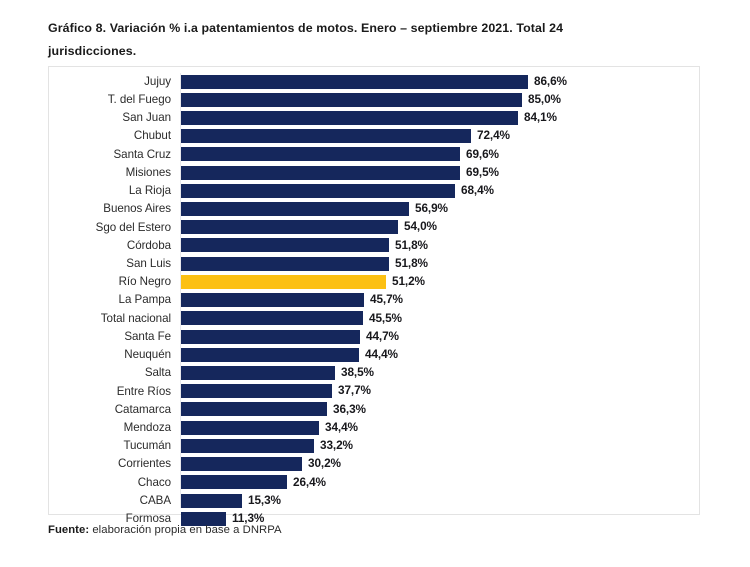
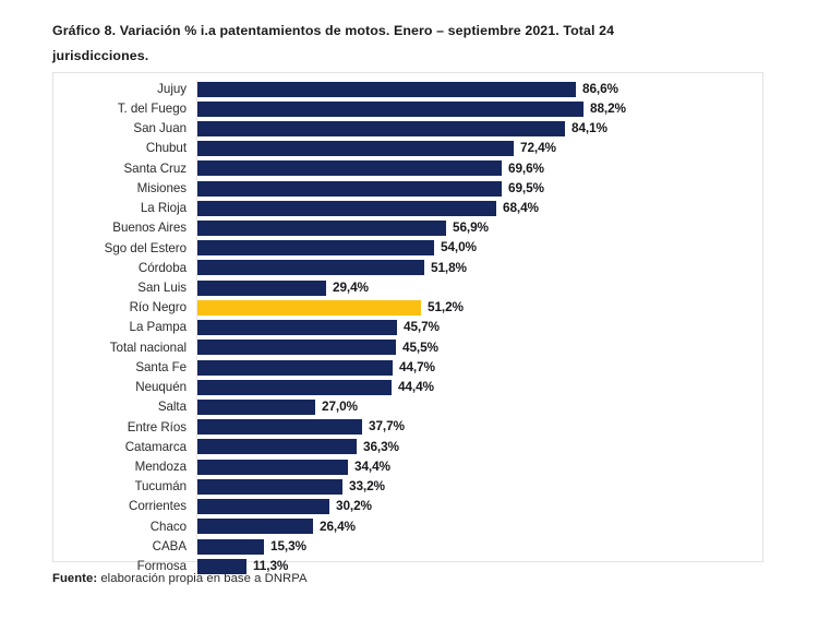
T. del Fuego: 85,0% -> 88,2%
San Luis: 51,8% -> 29,4%
Salta: 38,5% -> 27,0%
